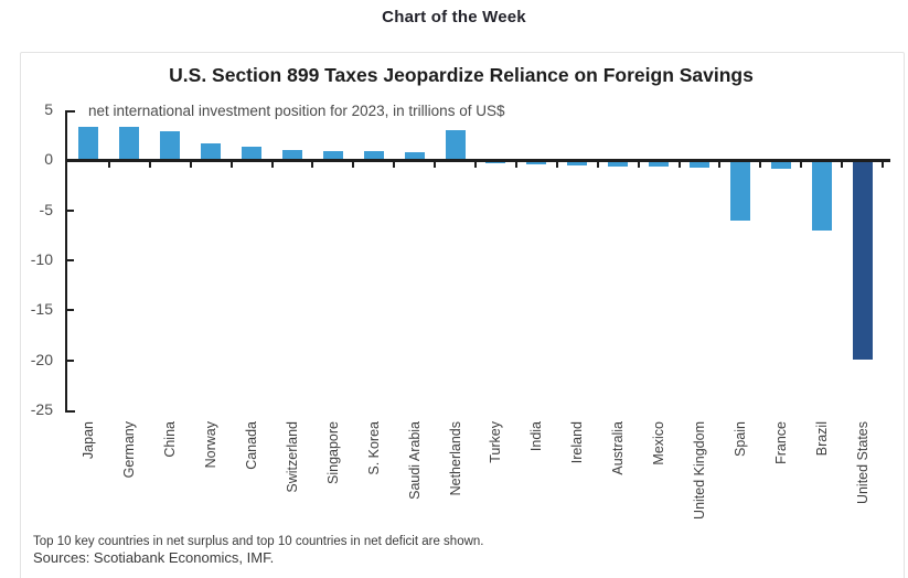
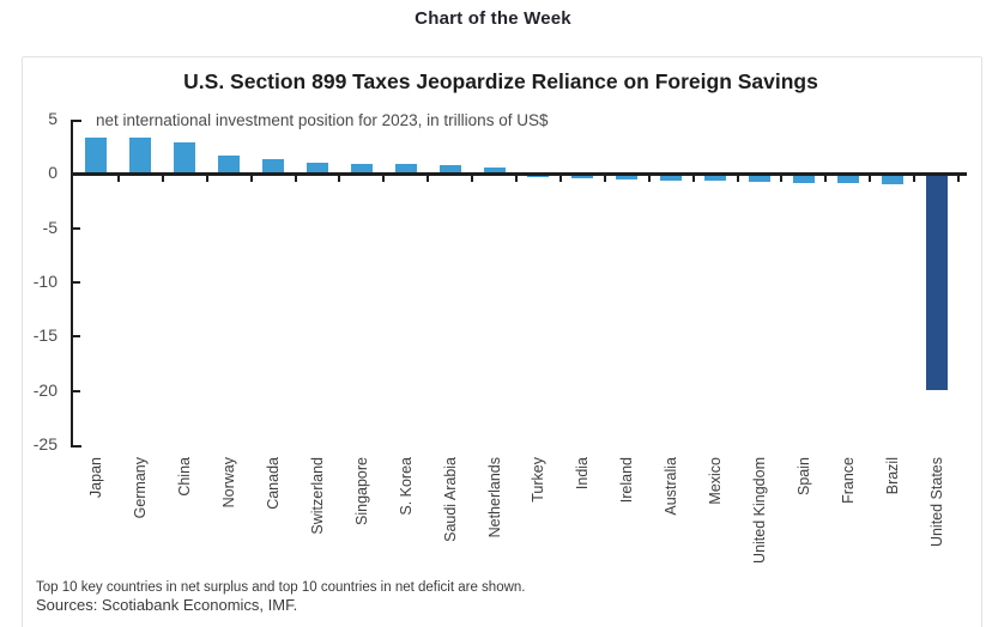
Netherlands: 3 -> 1
Spain: -6 -> -1
Brazil: -7 -> -1
